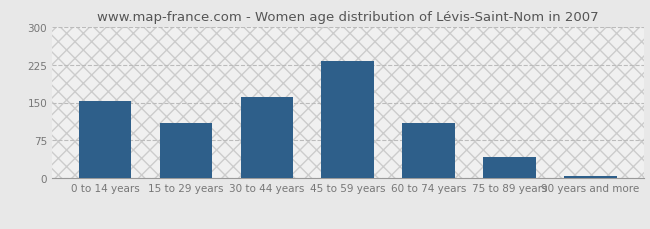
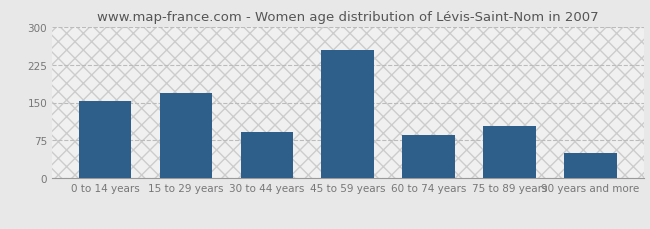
15 to 29 years: 110 -> 168
30 to 44 years: 160 -> 92
45 to 59 years: 233 -> 254
60 to 74 years: 110 -> 86
75 to 89 years: 43 -> 104
90 years and more: 5 -> 50
